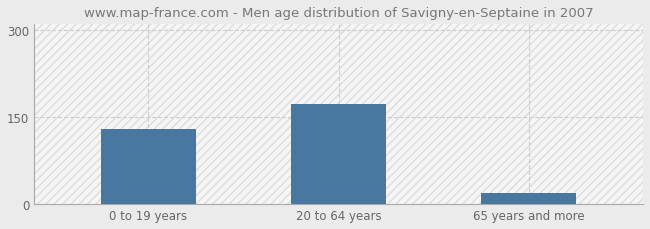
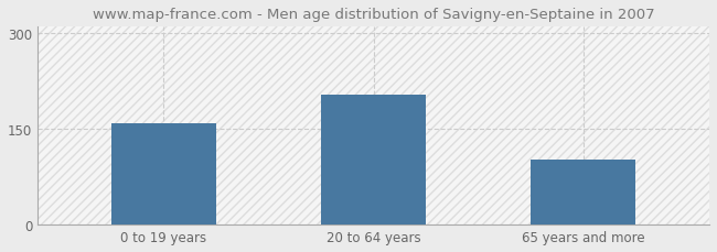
0 to 19 years: 130 -> 158
20 to 64 years: 172 -> 204
65 years and more: 20 -> 102
